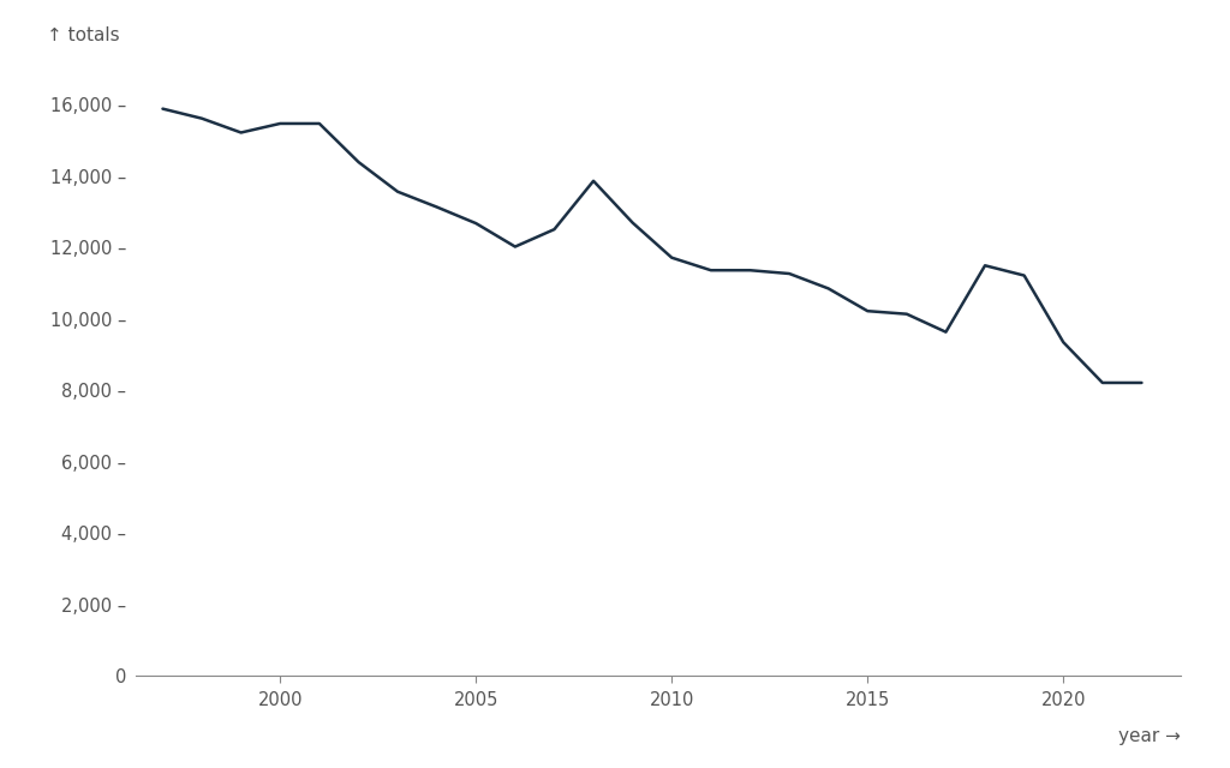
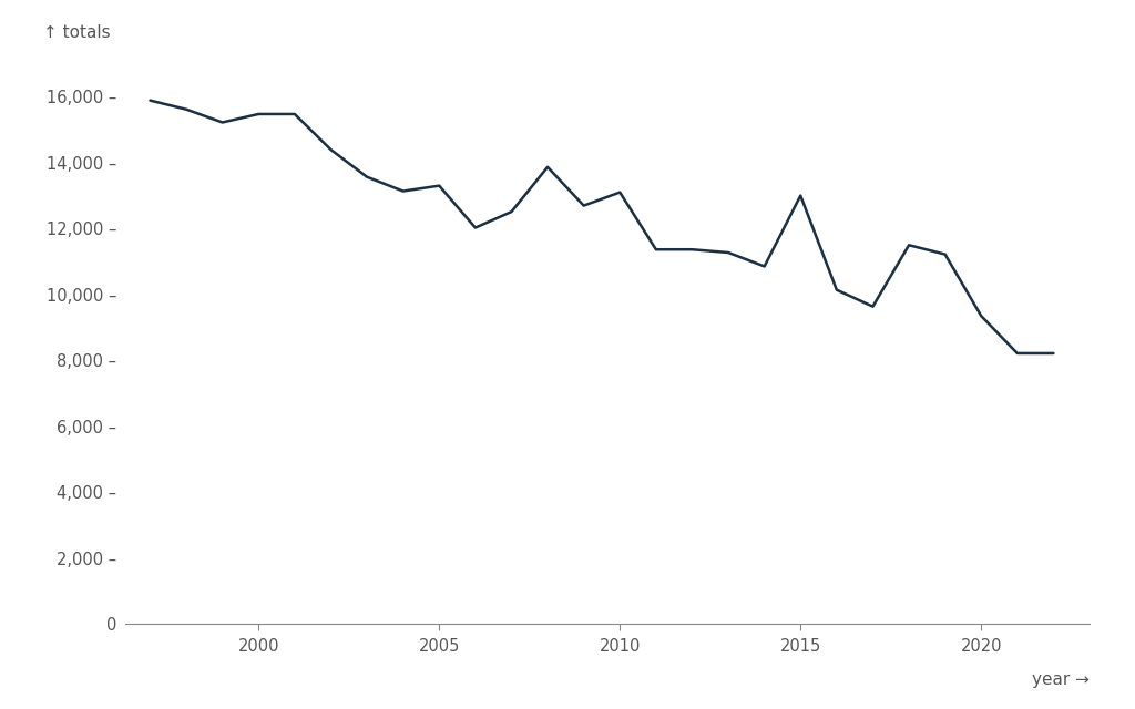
2005: 12,680 – -> 13,300 –
2010: 11,720 – -> 13,100 –
2015: 10,220 – -> 13,000 –
